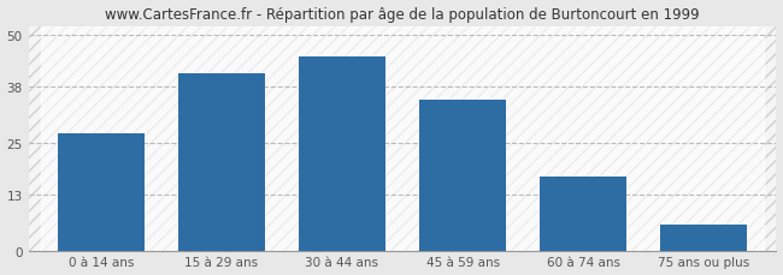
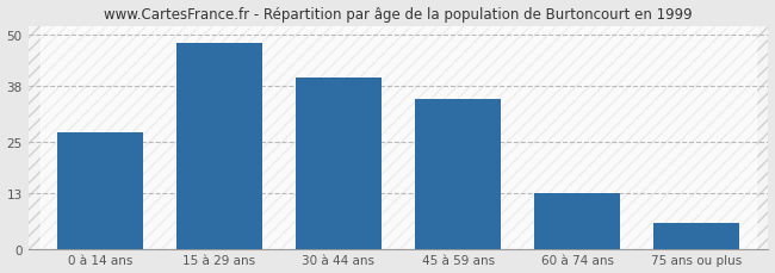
15 à 29 ans: 41 -> 48
30 à 44 ans: 45 -> 40
60 à 74 ans: 17 -> 13
